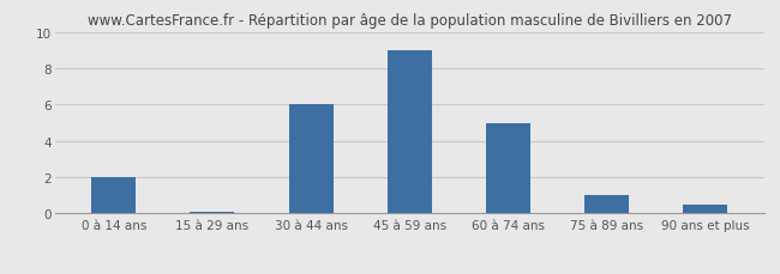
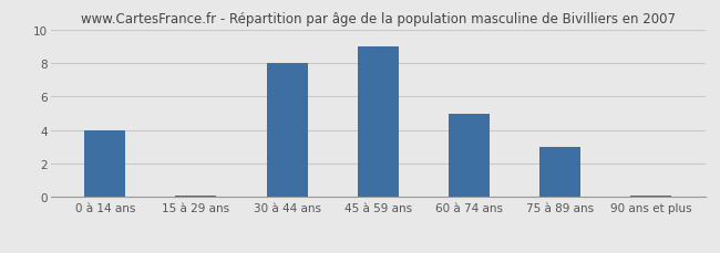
0 à 14 ans: 2.0 -> 4.0
30 à 44 ans: 6.0 -> 8.0
75 à 89 ans: 1.0 -> 3.0
90 ans et plus: 0.5 -> 0.1
